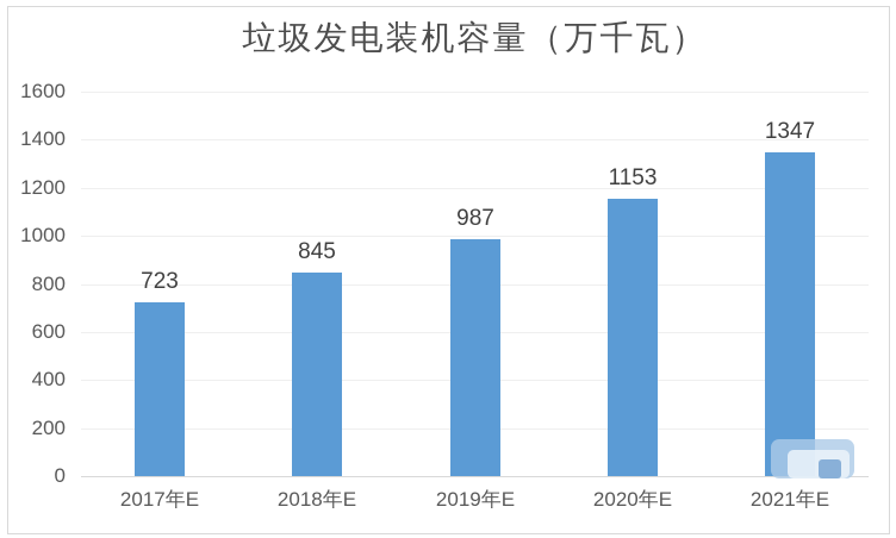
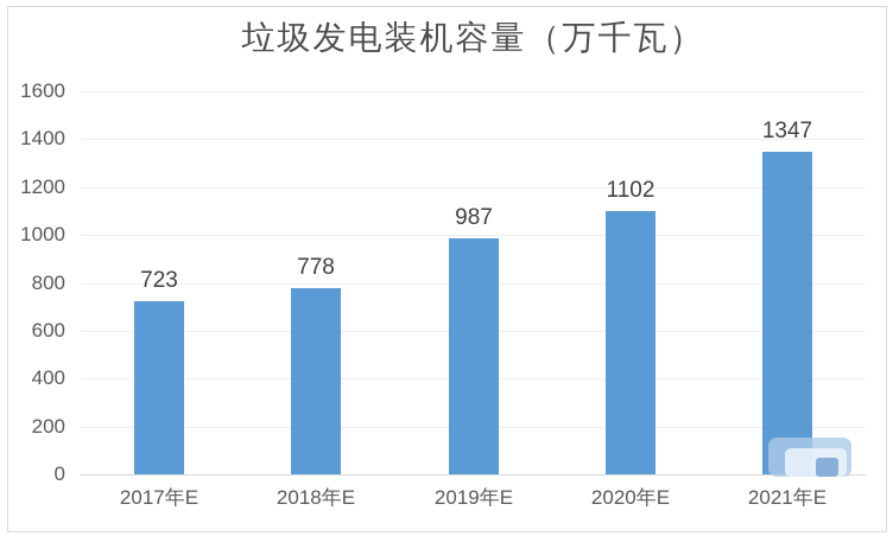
2018年E: 845 -> 778
2020年E: 1153 -> 1102
